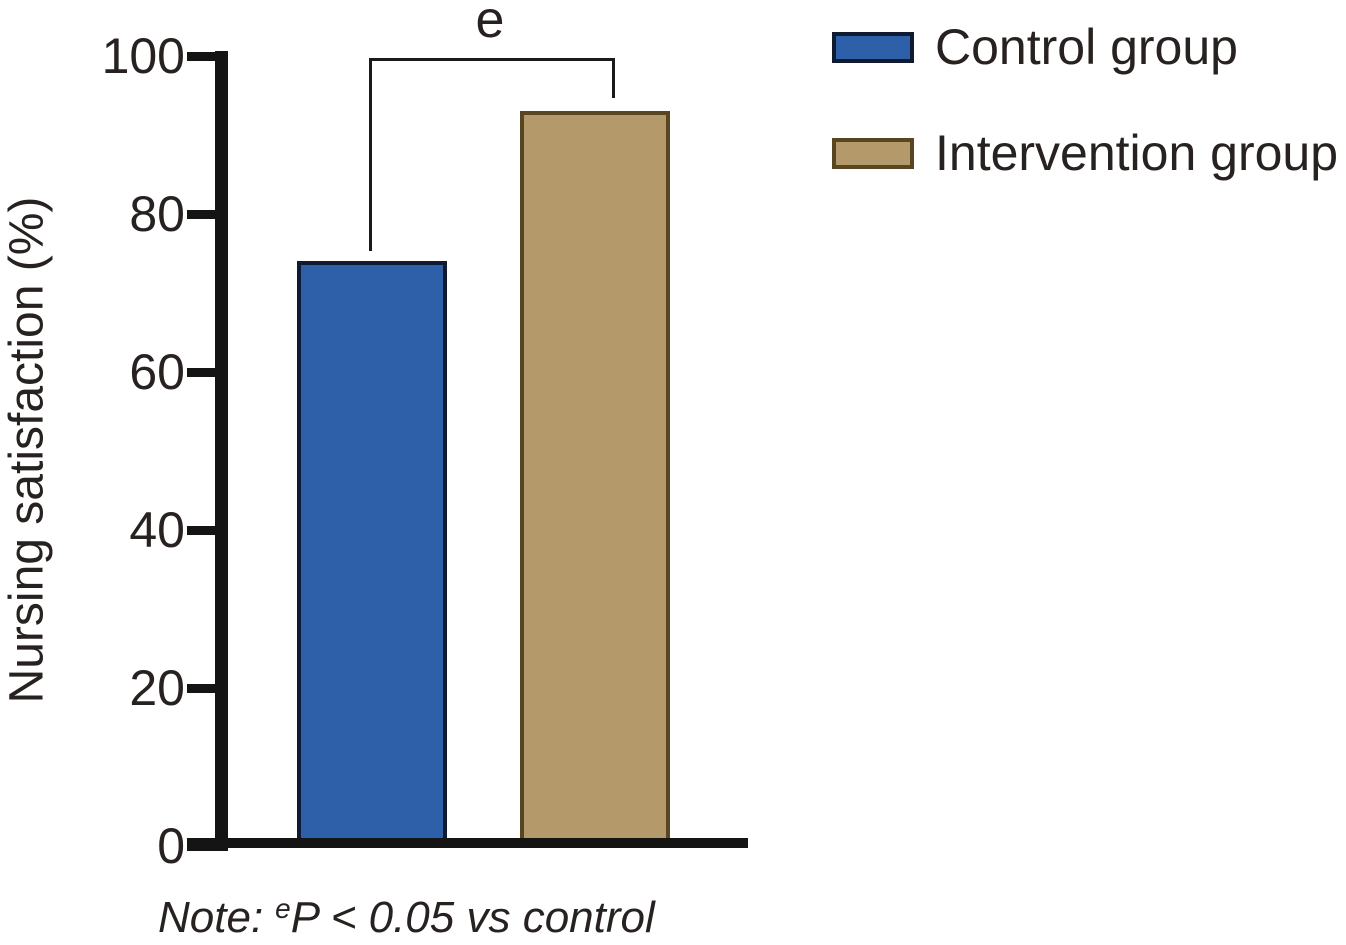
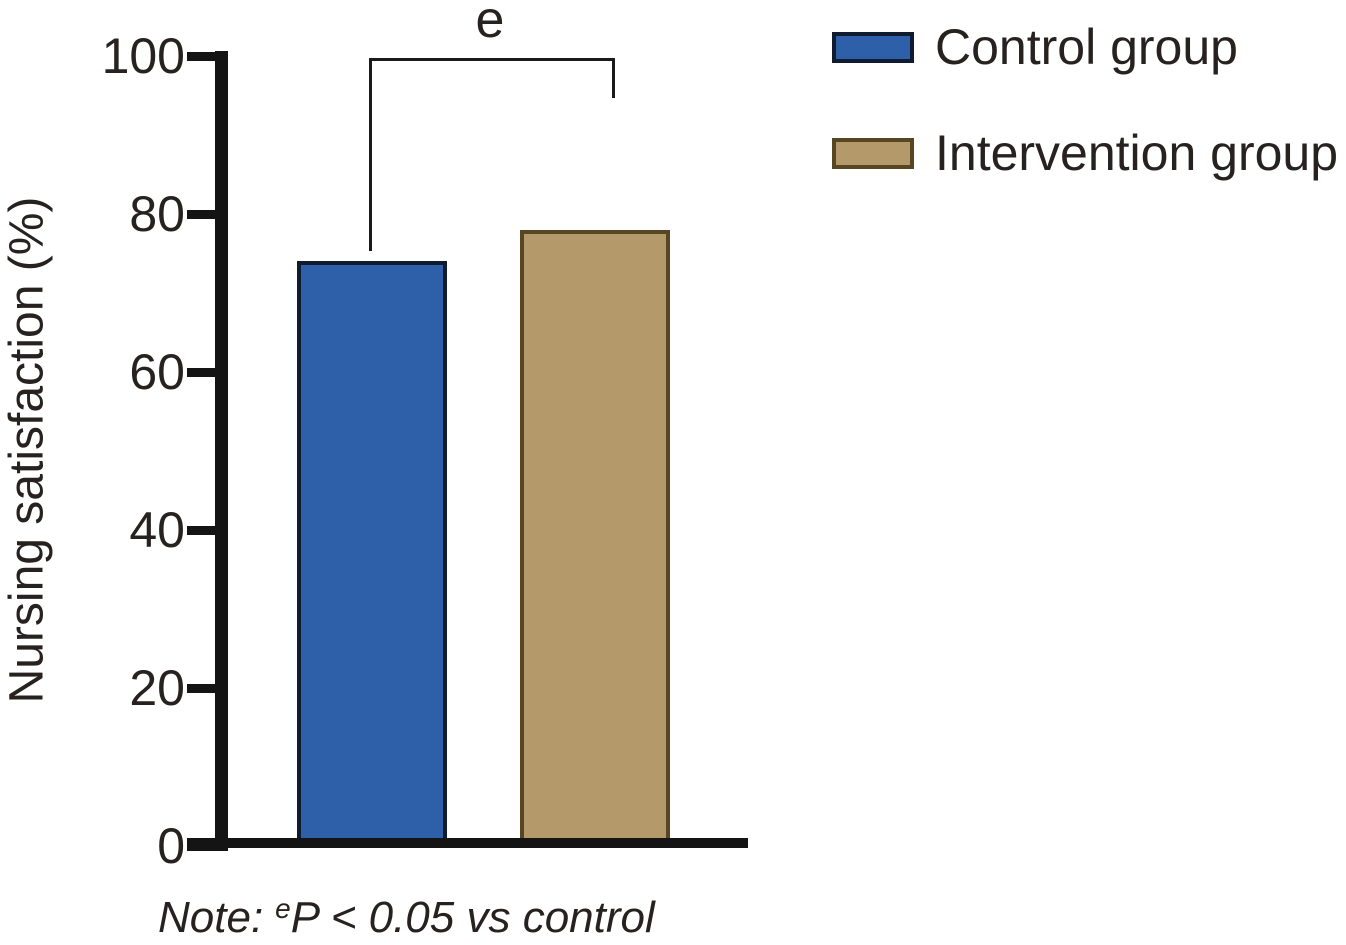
Intervention group: 93 -> 78
